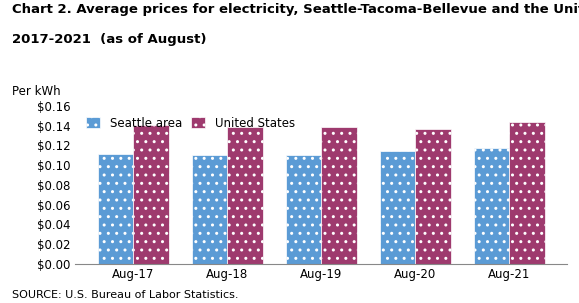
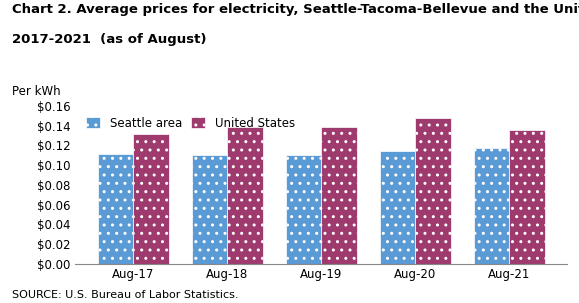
United States/Aug-17: $0.141 -> $0.132
United States/Aug-20: $0.137 -> $0.148
United States/Aug-21: $0.144 -> $0.136
